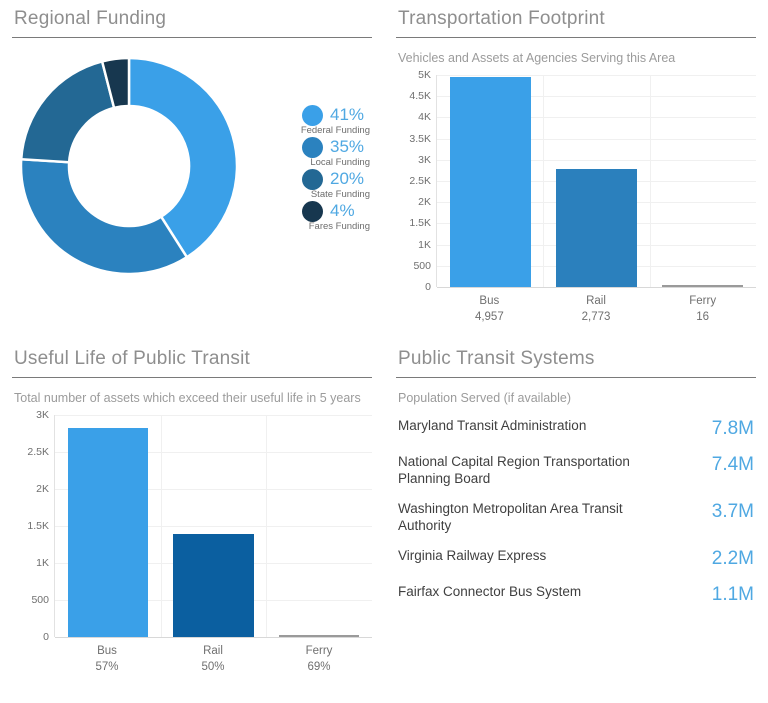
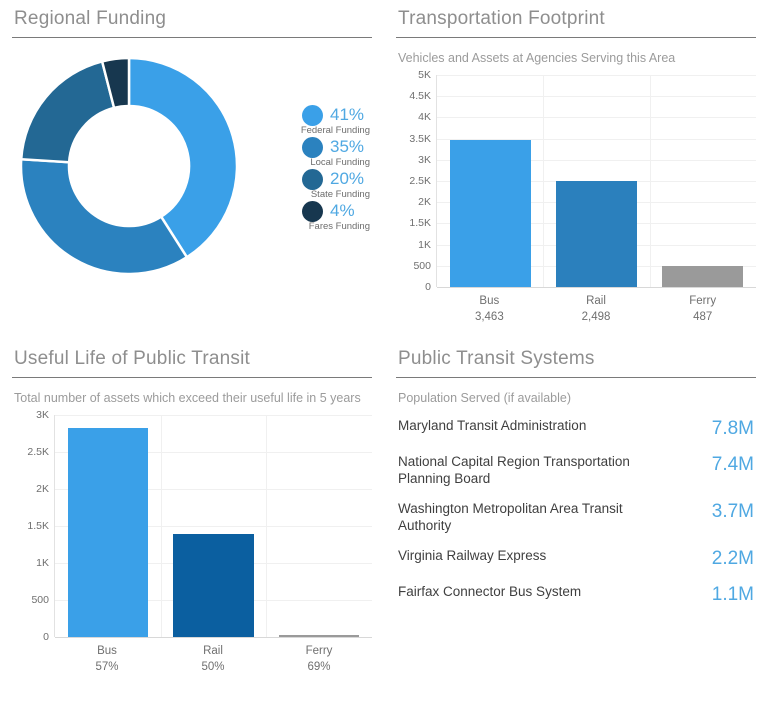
Transportation Footprint/Bus: 4,957 -> 3,463
Transportation Footprint/Rail: 2,773 -> 2,498
Transportation Footprint/Ferry: 16 -> 487
